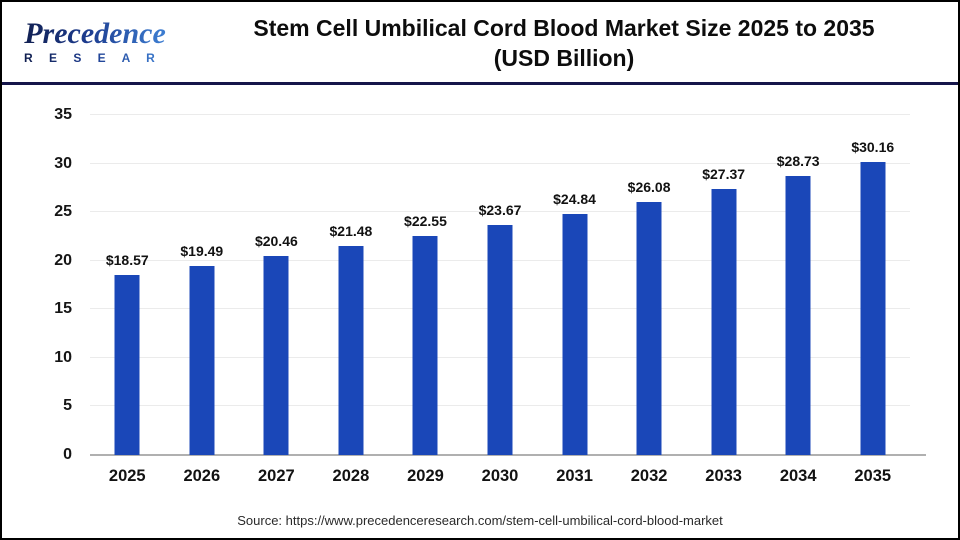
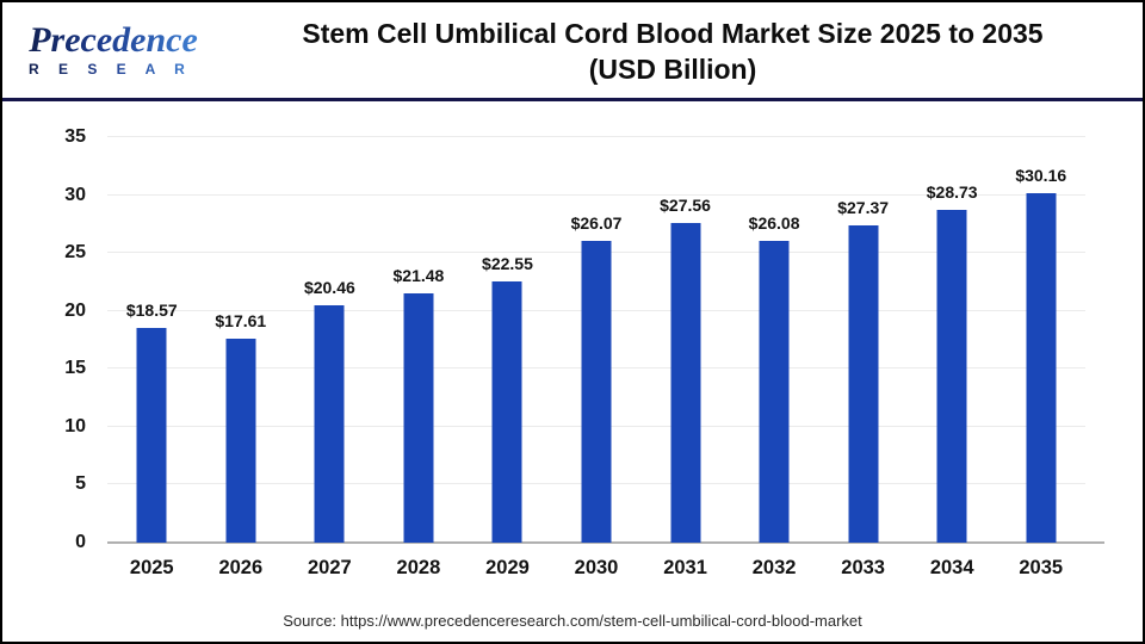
2026: $19.49 -> $17.61
2030: $23.67 -> $26.07
2031: $24.84 -> $27.56
